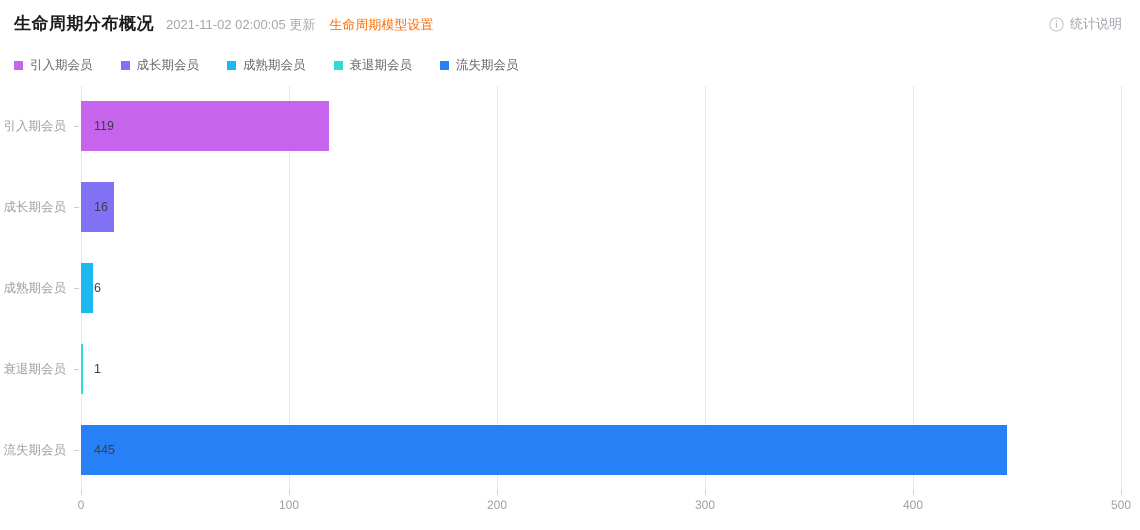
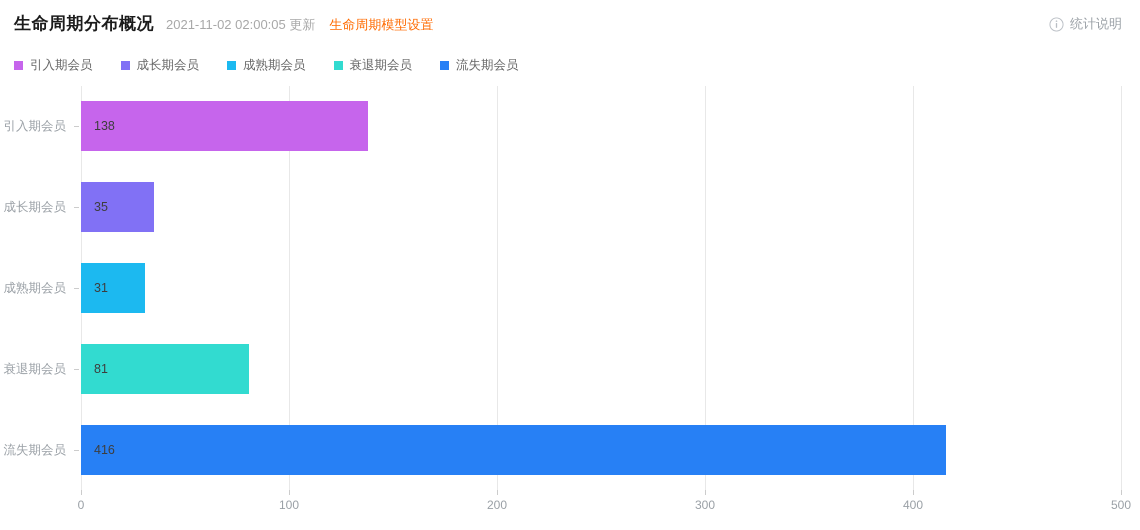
引入期会员: 119 -> 138
成长期会员: 16 -> 35
成熟期会员: 6 -> 31
衰退期会员: 1 -> 81
流失期会员: 445 -> 416
